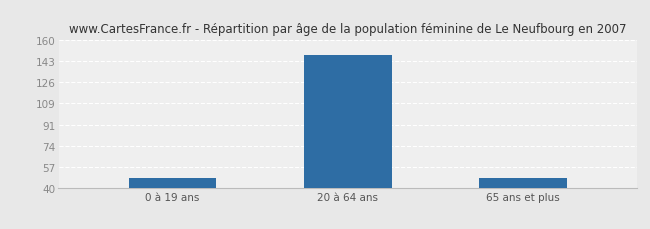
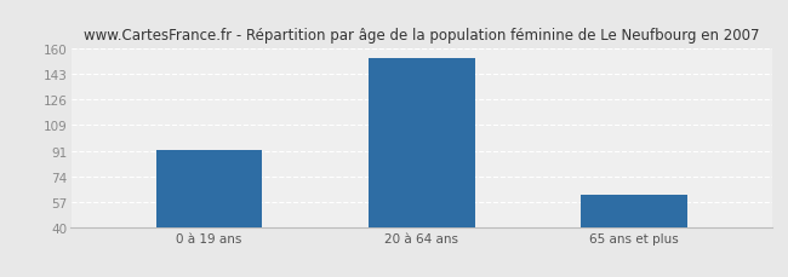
0 à 19 ans: 48 -> 92
20 à 64 ans: 148 -> 154
65 ans et plus: 48 -> 62
